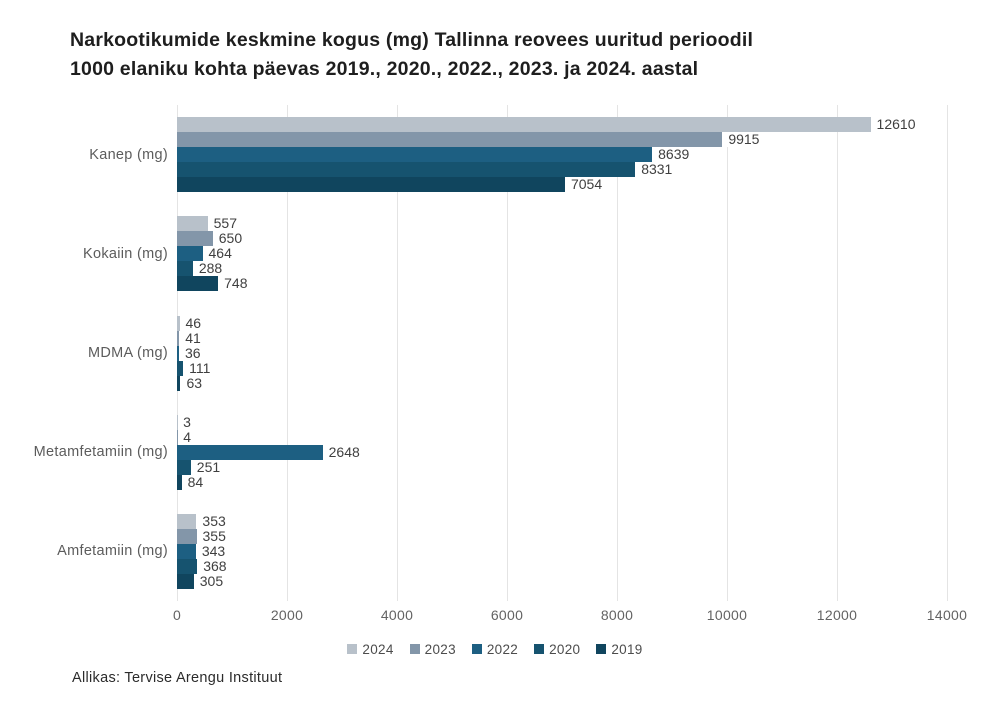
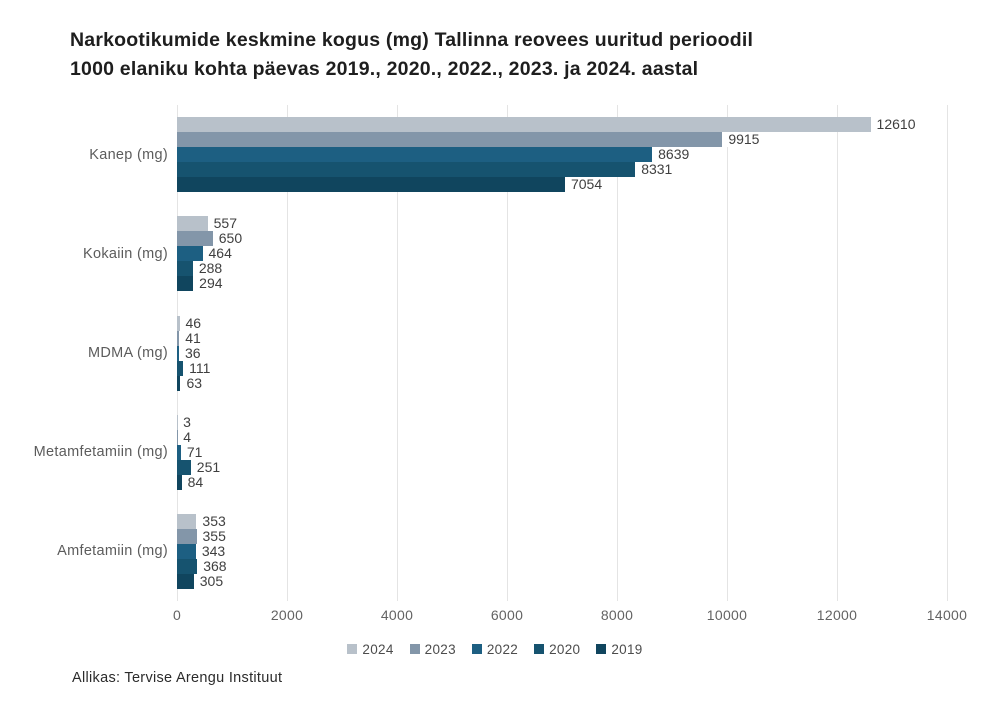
2019/Kokaiin (mg): 748 -> 294
2022/Metamfetamiin (mg): 2648 -> 71
